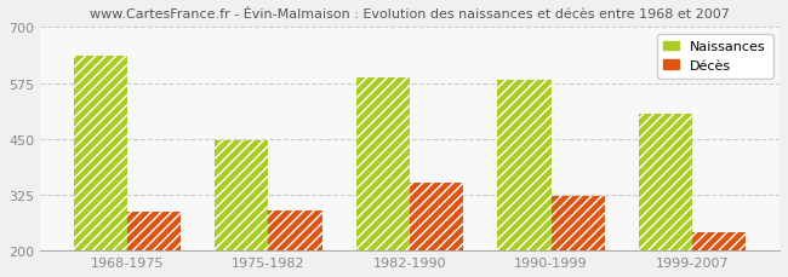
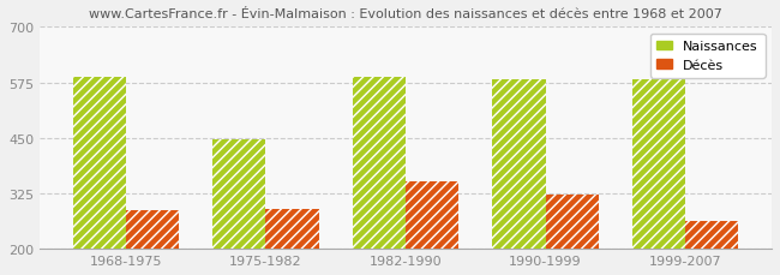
Naissances/1968-1975: 635 -> 586
Naissances/1999-2007: 505 -> 583
Décès/1999-2007: 240 -> 263
